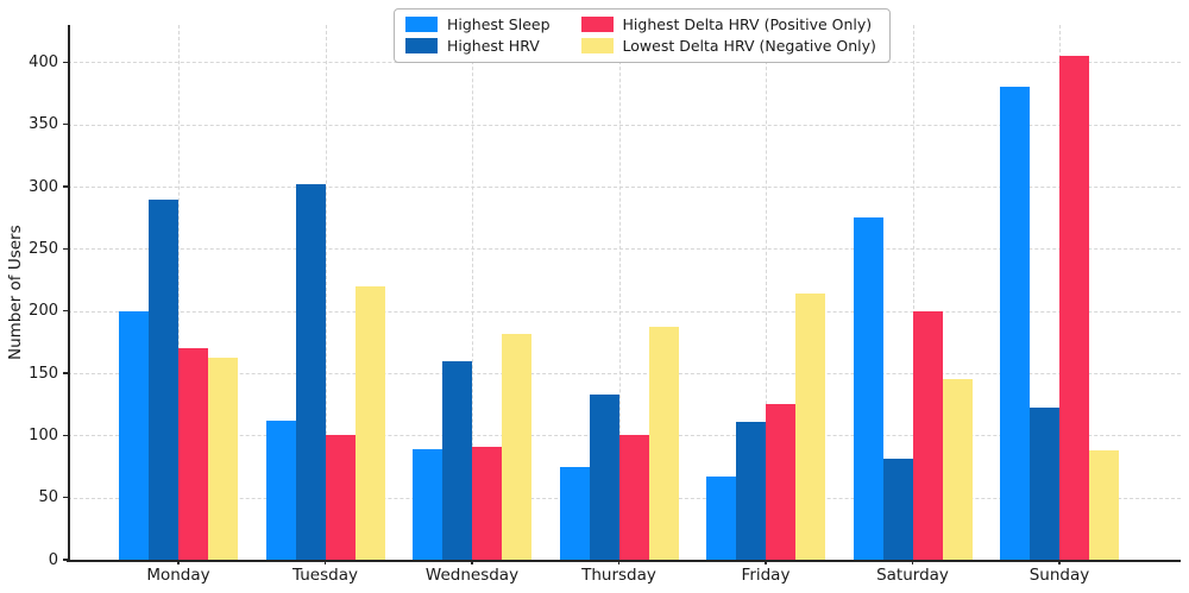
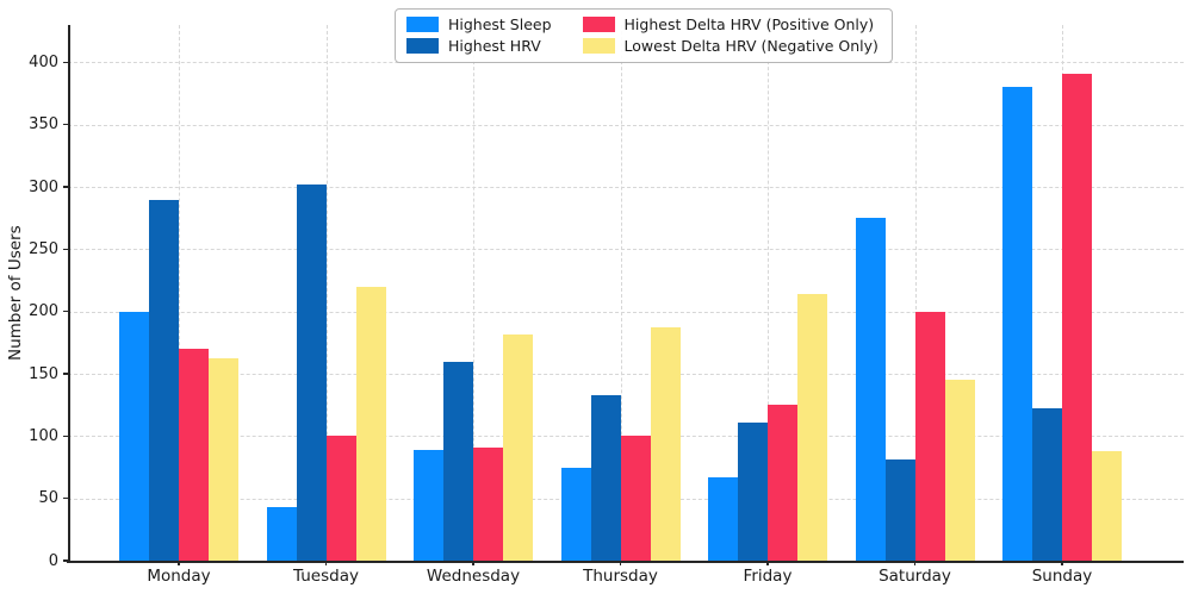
Highest Sleep/Tuesday: 112 -> 43
Highest Delta HRV (Positive Only)/Sunday: 405 -> 391
